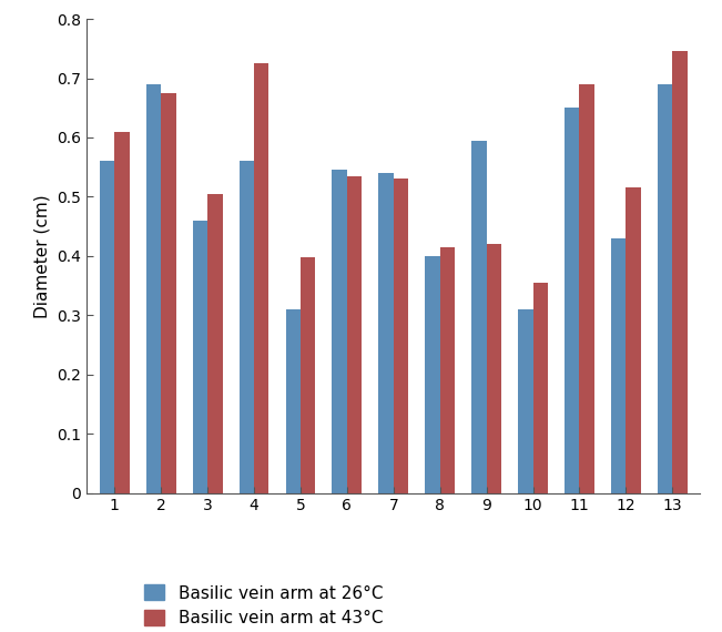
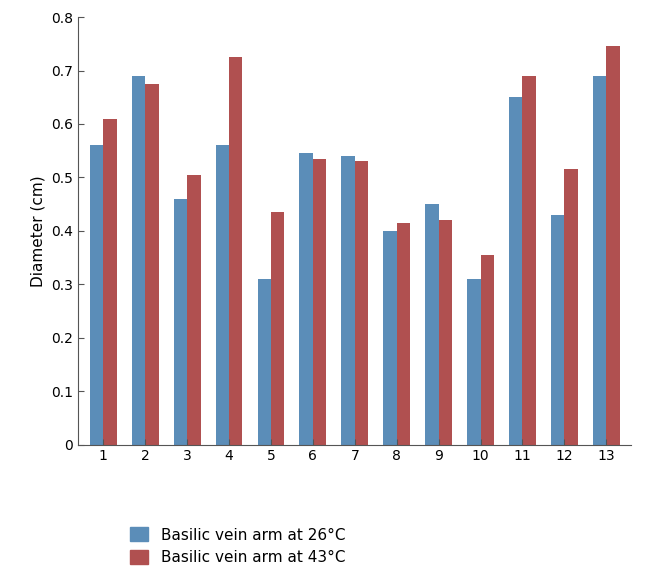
Basilic vein arm at 43°C/5: 0.398 -> 0.435
Basilic vein arm at 26°C/9: 0.594 -> 0.450
